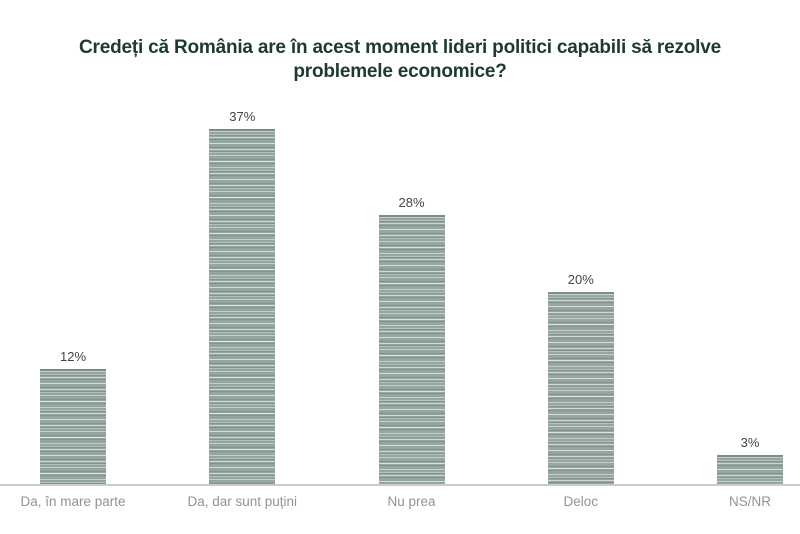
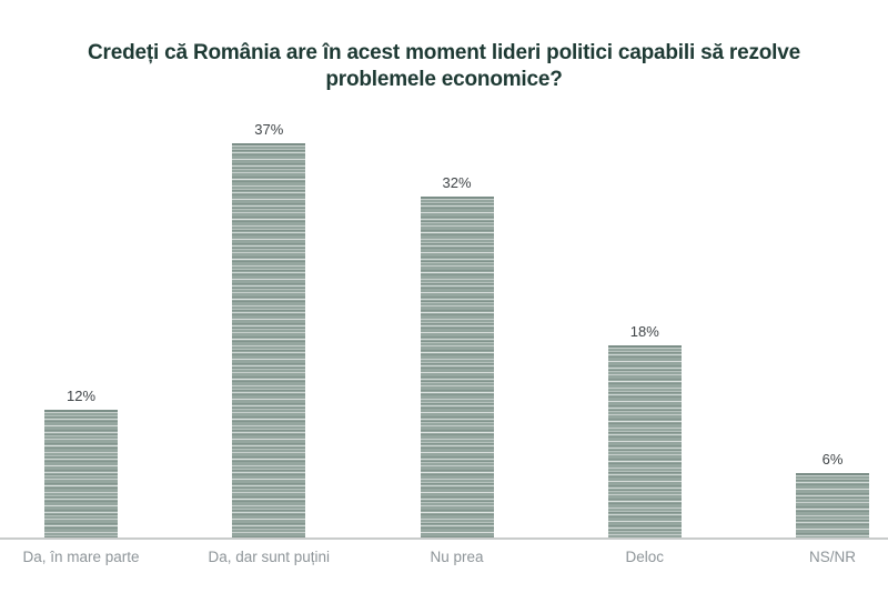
Nu prea: 28% -> 32%
Deloc: 20% -> 18%
NS/NR: 3% -> 6%
